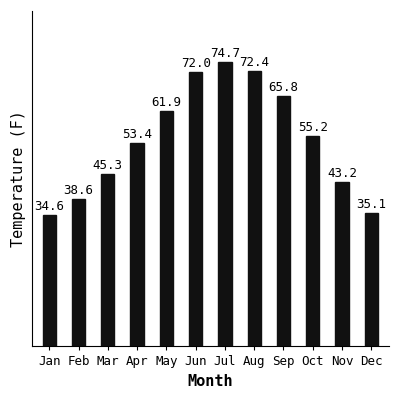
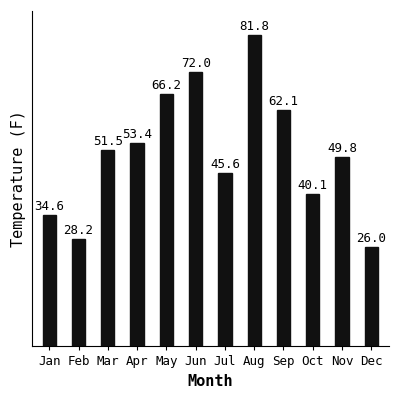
Feb: 38.6 -> 28.2
Mar: 45.3 -> 51.5
May: 61.9 -> 66.2
Jul: 74.7 -> 45.6
Aug: 72.4 -> 81.8
Sep: 65.8 -> 62.1
Oct: 55.2 -> 40.1
Nov: 43.2 -> 49.8
Dec: 35.1 -> 26.0
